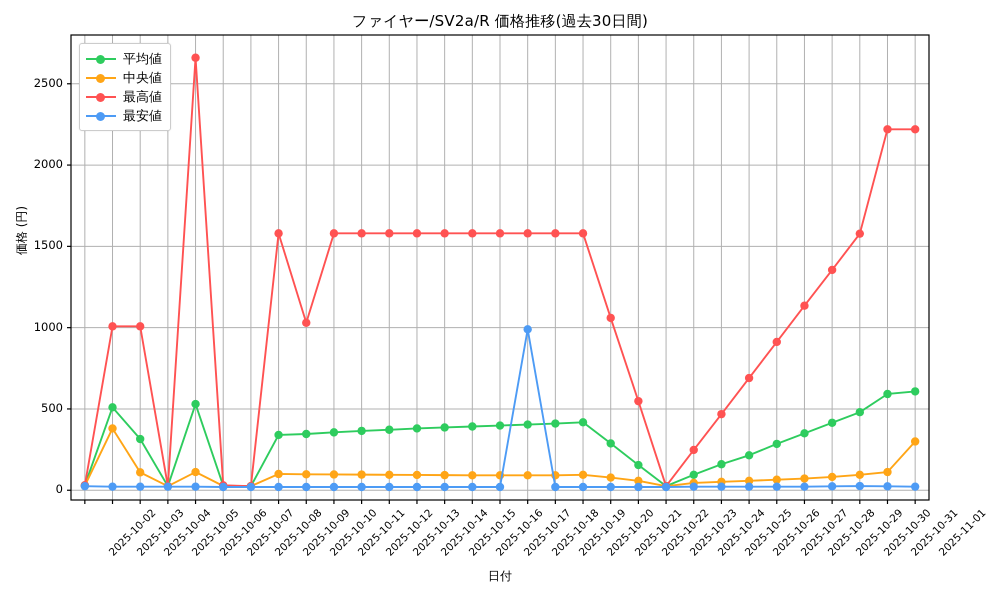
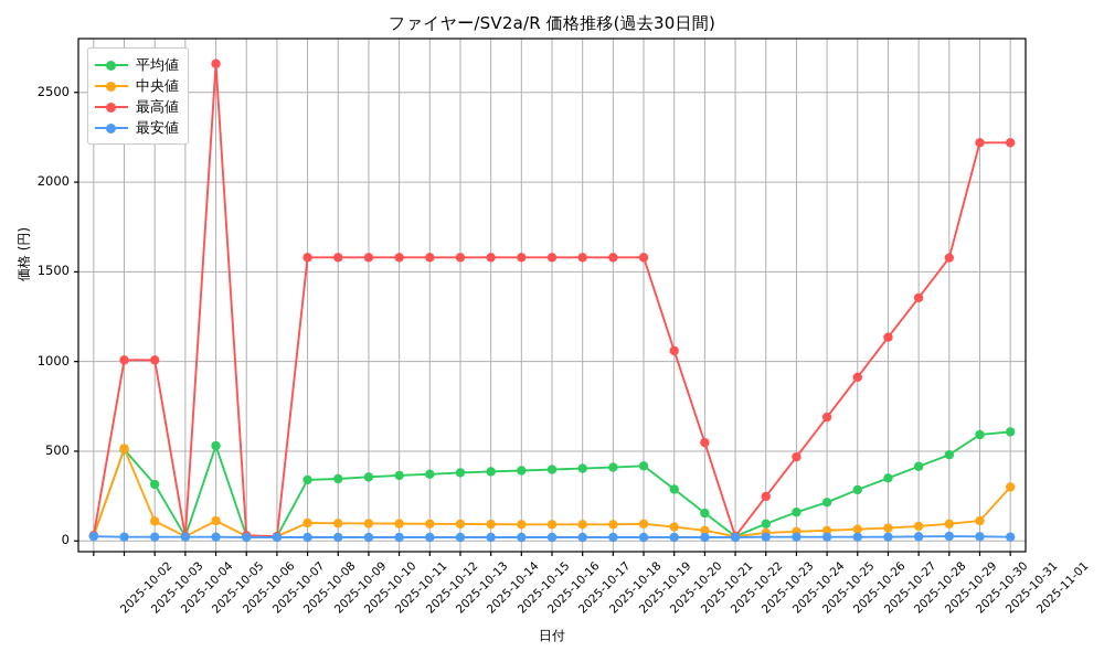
中央値/2025-10-03: 380 -> 520
最高値/2025-10-10: 1030 -> 1580
最安値/2025-10-18: 990 -> 20
